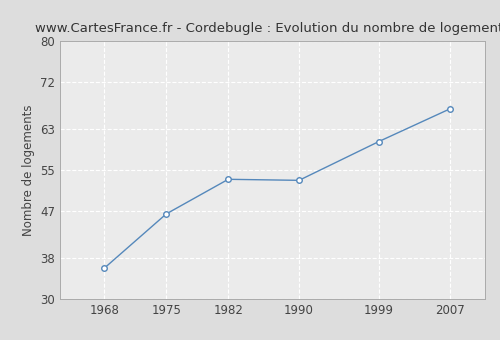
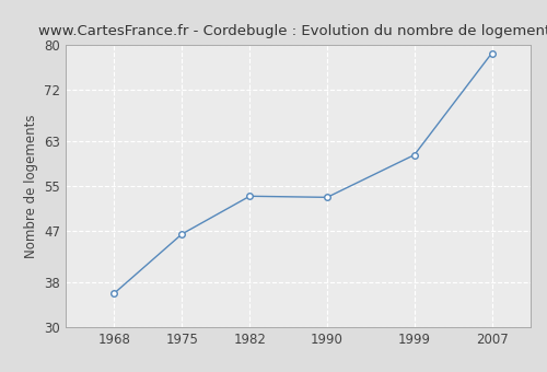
2007: 66.8 -> 78.5
